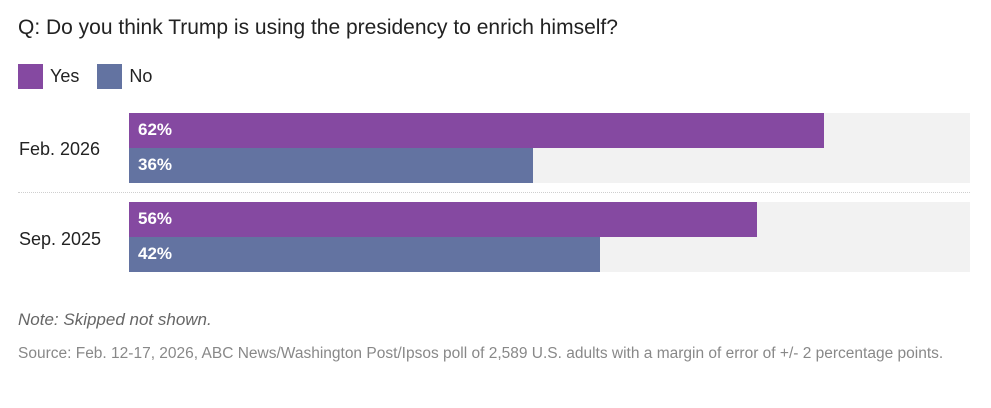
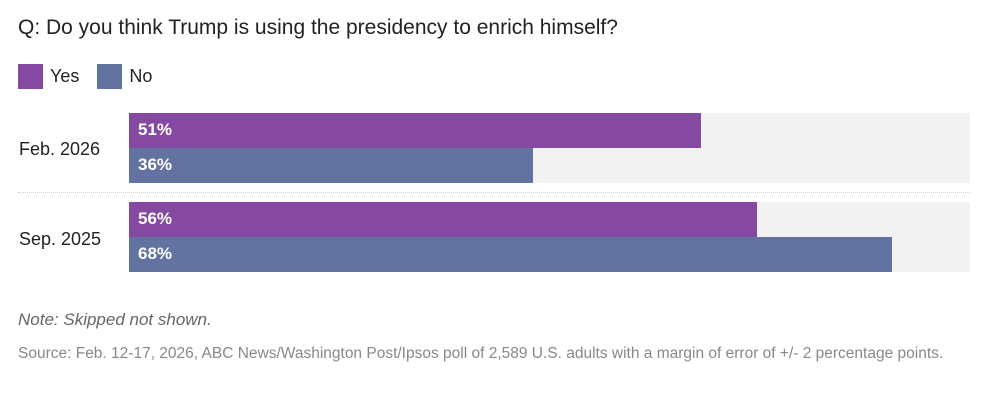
Yes/Feb. 2026: 62% -> 51%
No/Sep. 2025: 42% -> 68%
